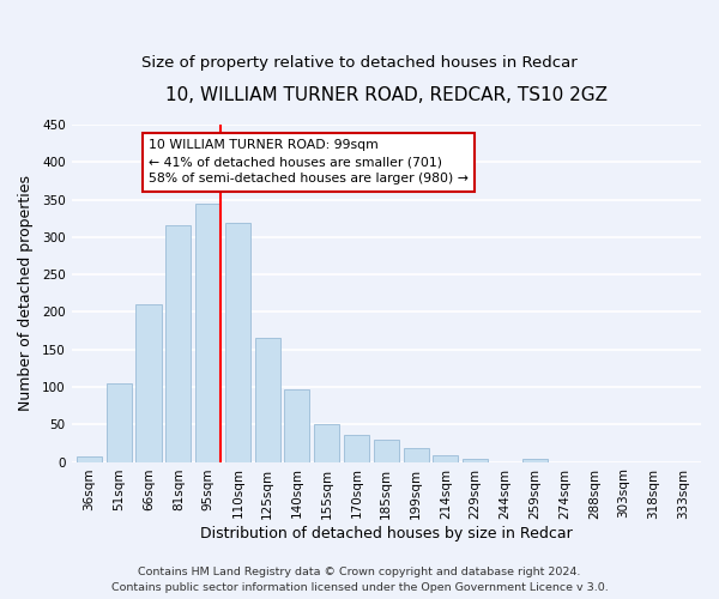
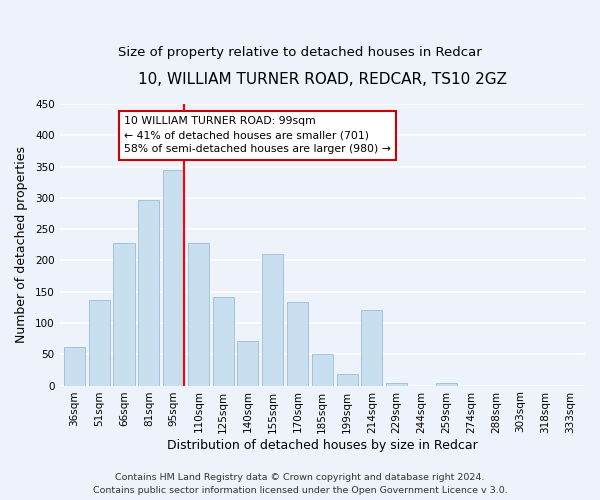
36sqm: 7 -> 62
51sqm: 105 -> 136
66sqm: 210 -> 228
81sqm: 316 -> 296
110sqm: 319 -> 228
125sqm: 165 -> 142
140sqm: 97 -> 72
155sqm: 50 -> 210
170sqm: 36 -> 134
185sqm: 29 -> 50
214sqm: 9 -> 120
